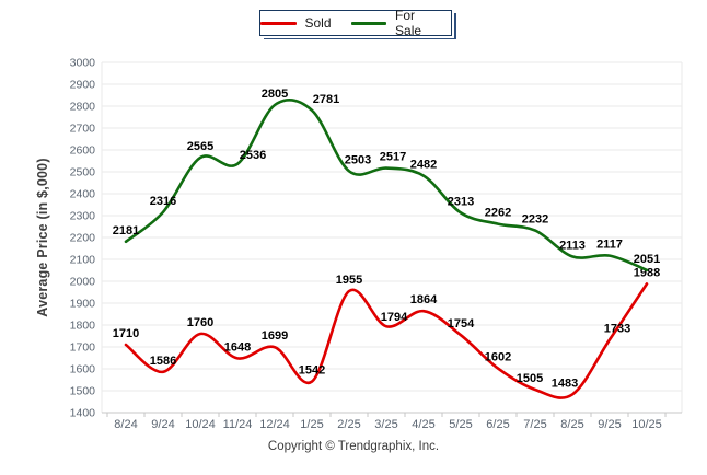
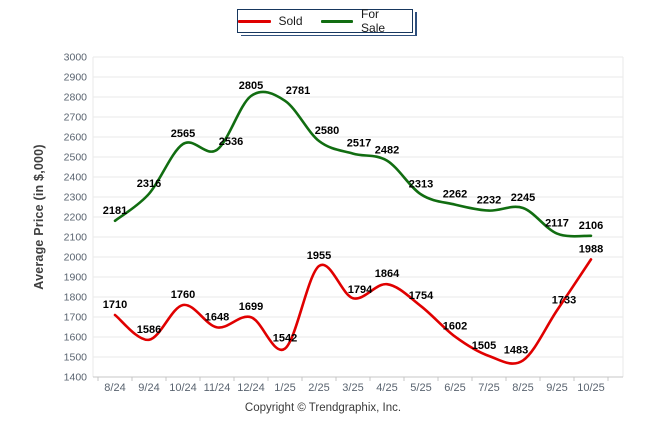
For Sale/2/25: 2503 -> 2580
For Sale/8/25: 2113 -> 2245
For Sale/10/25: 2051 -> 2106
